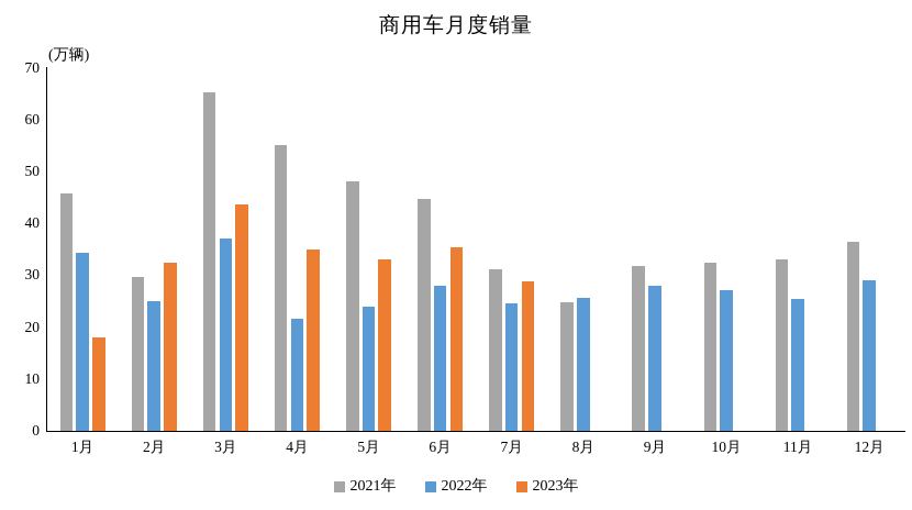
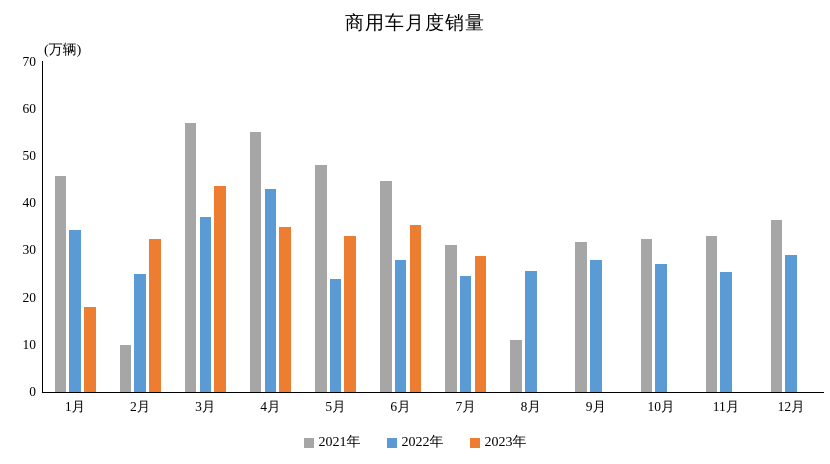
2021年/2月: 30 -> 10
2021年/3月: 65 -> 57
2022年/4月: 22 -> 43
2021年/8月: 25 -> 11
